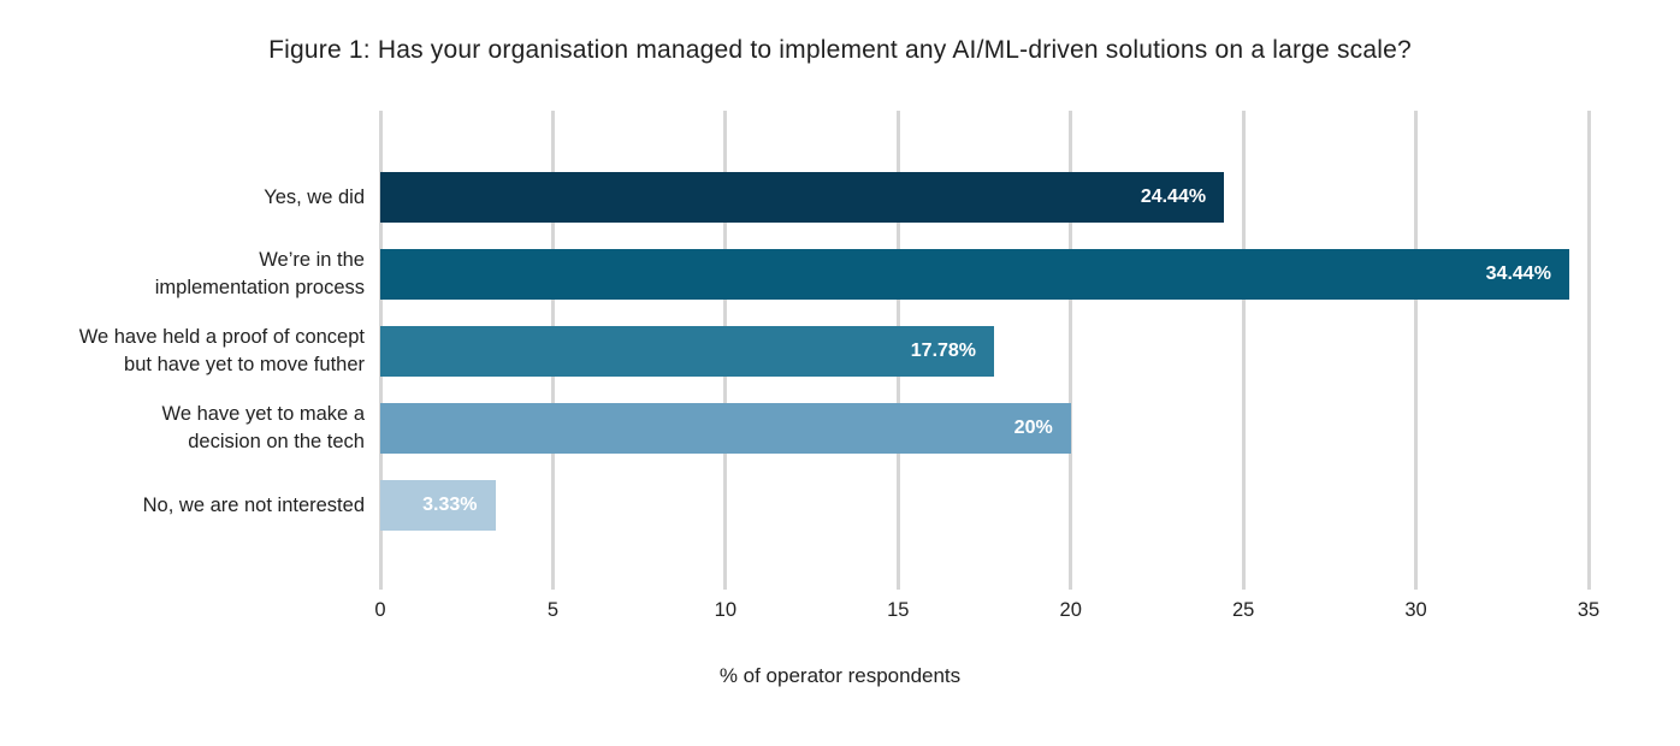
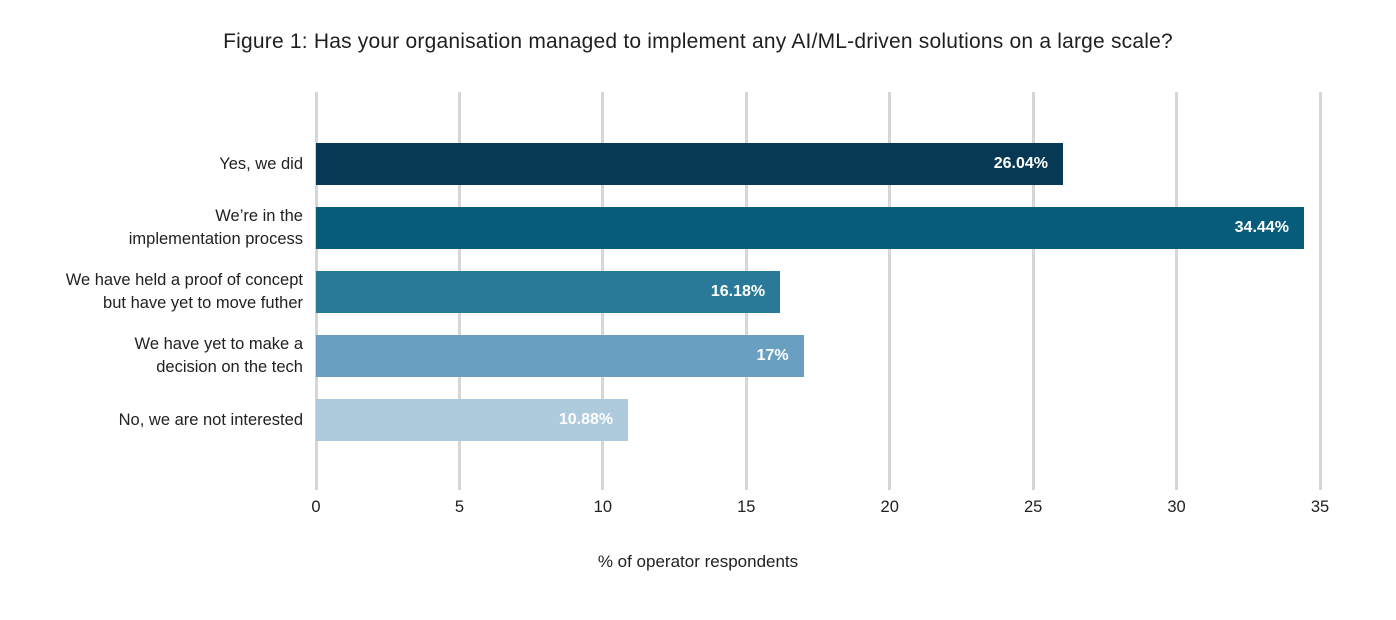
Yes, we did: 24.44% -> 26.04%
We have held a proof of concept but have yet to move futher: 17.78% -> 16.18%
We have yet to make a decision on the tech: 20% -> 17%
No, we are not interested: 3.33% -> 10.88%
